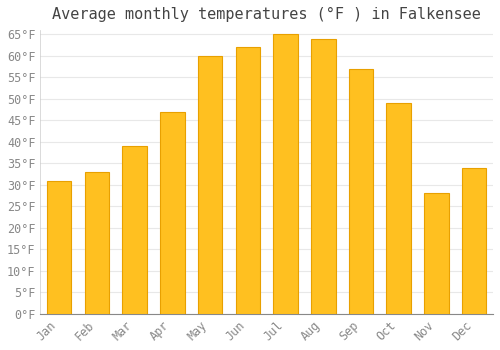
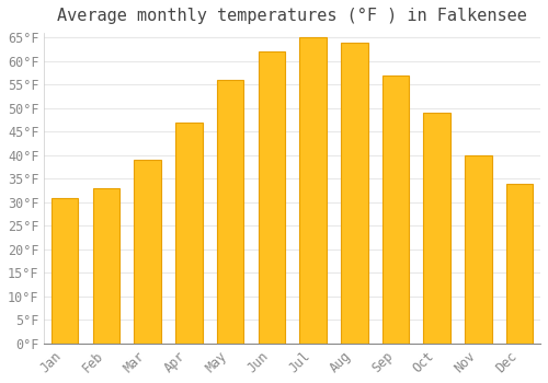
May: 60°F -> 56°F
Nov: 28°F -> 40°F
